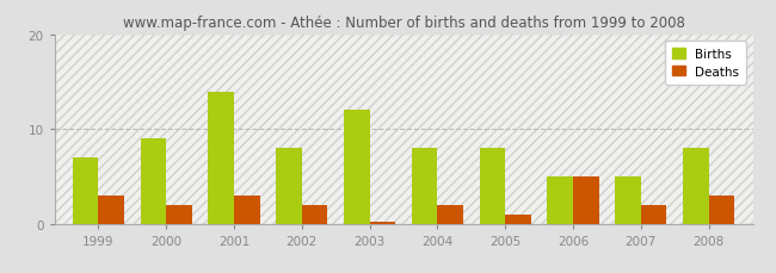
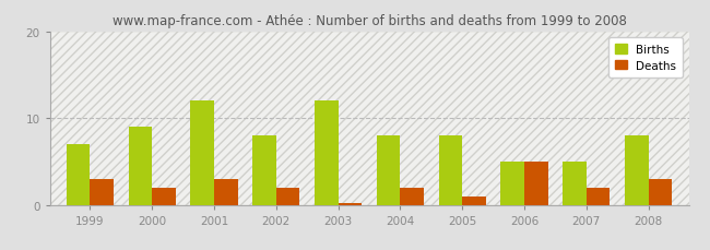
Births/2001: 14 -> 12
